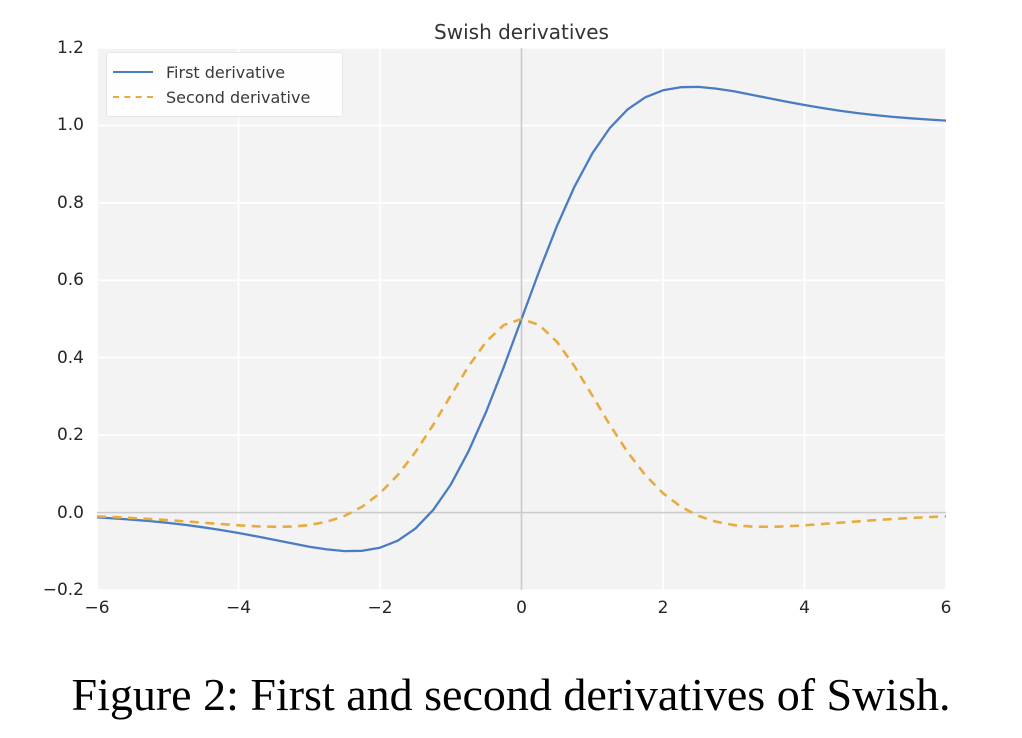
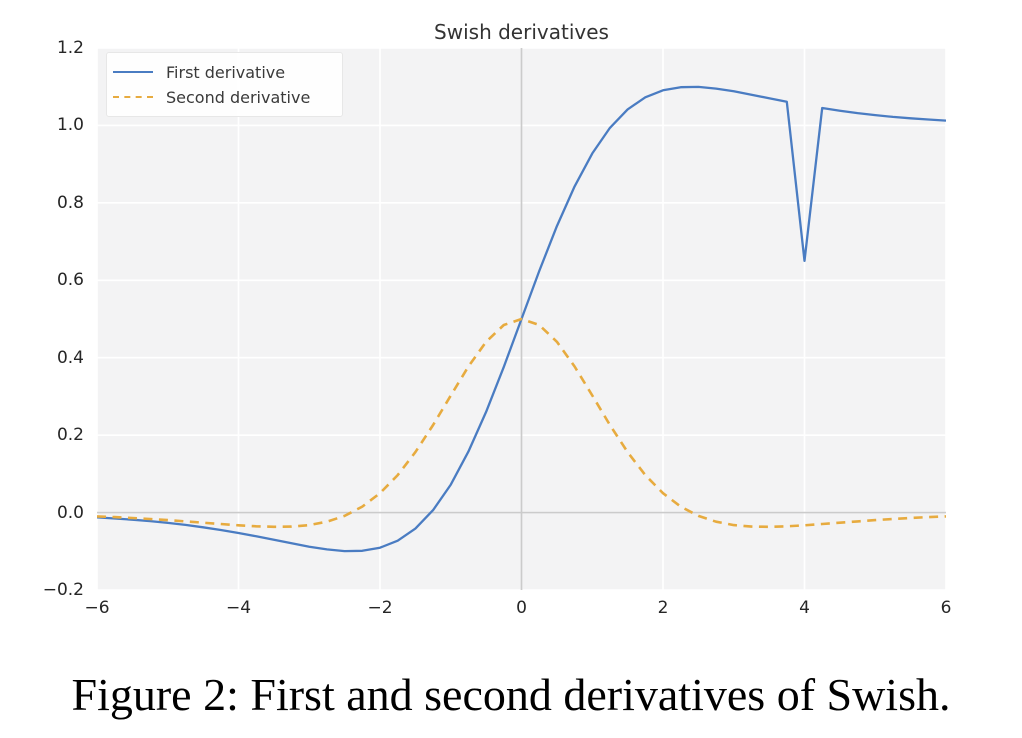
First derivative/4: 1.05 -> 0.65
